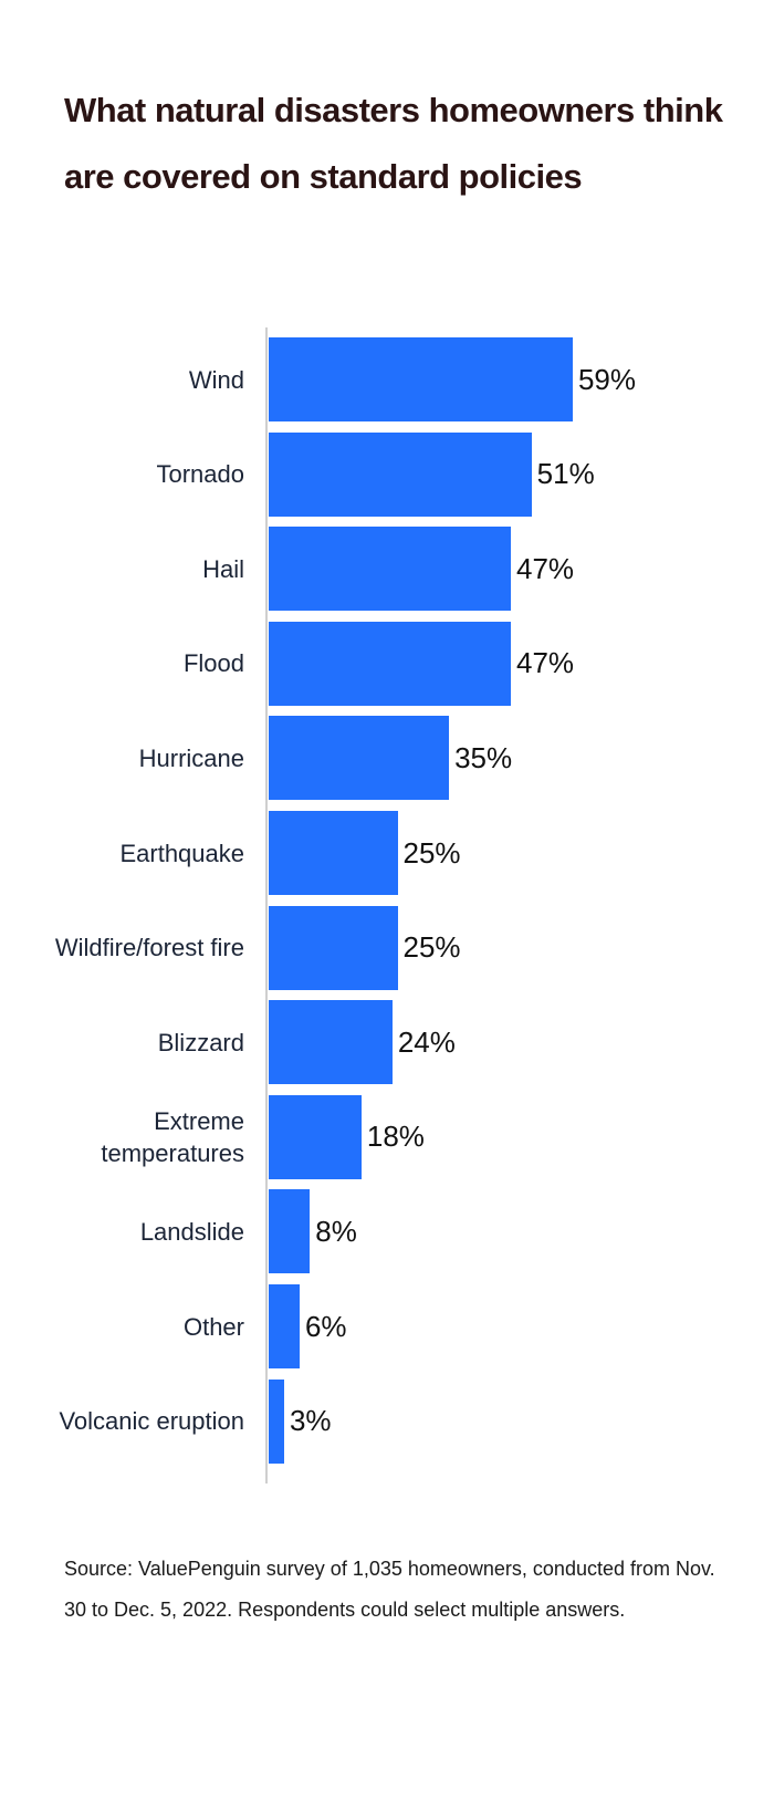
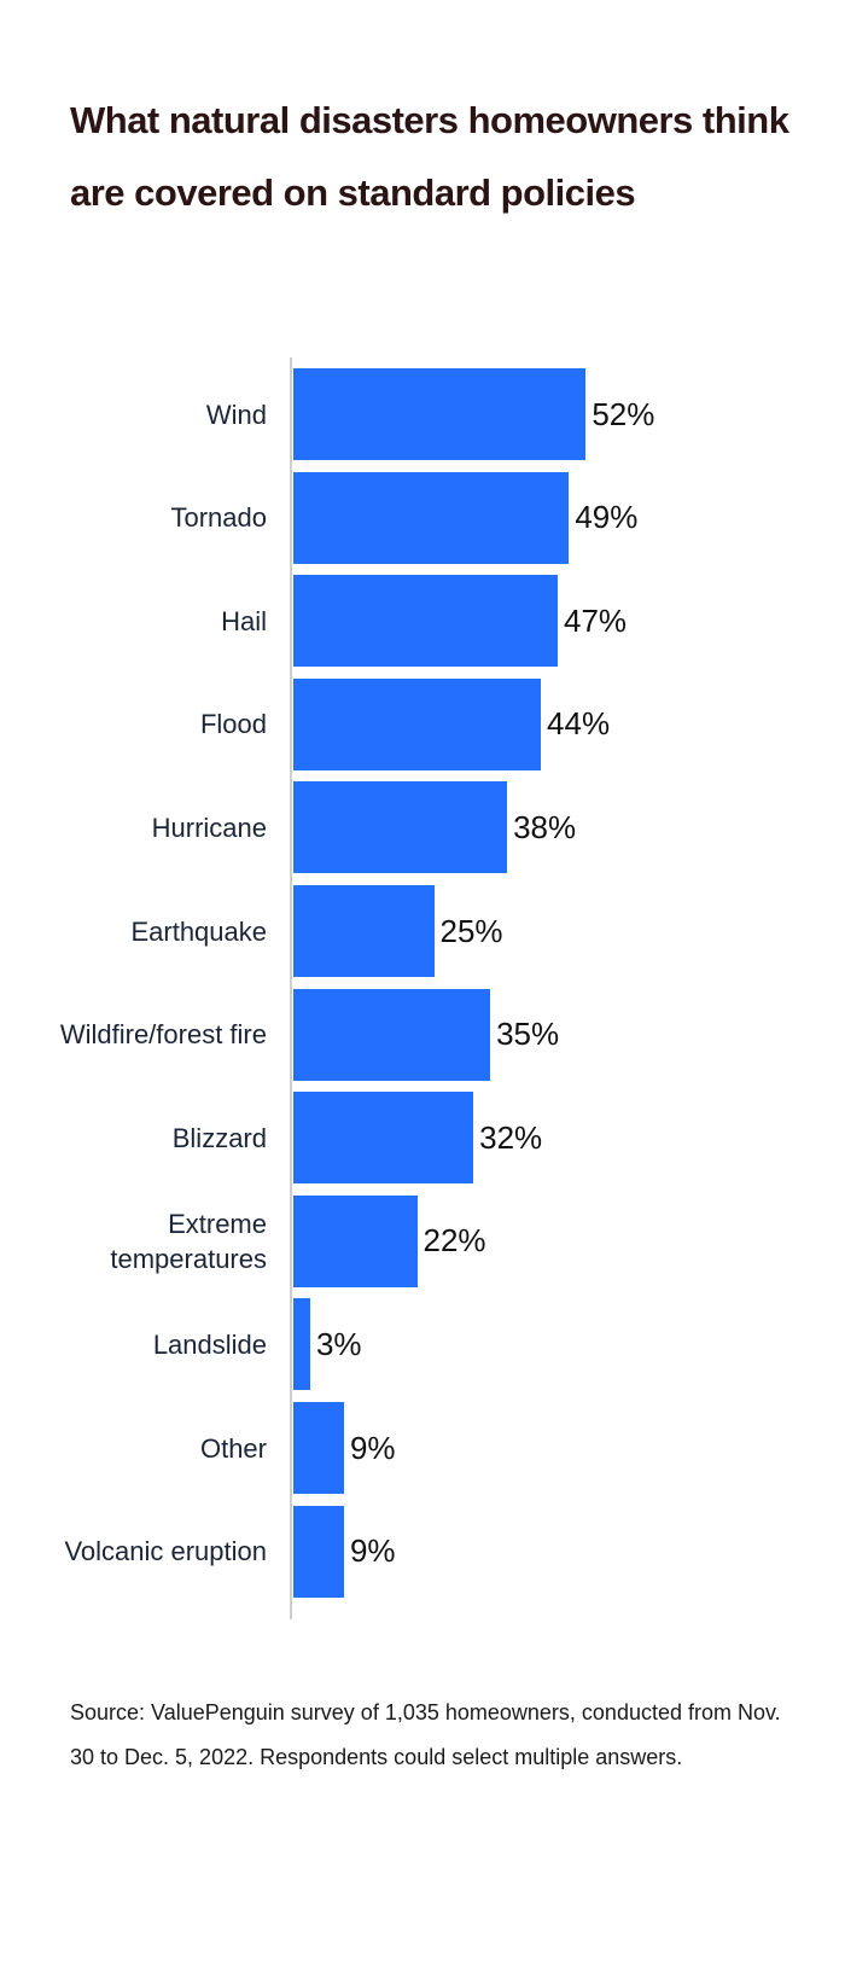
Wind: 59% -> 52%
Tornado: 51% -> 49%
Flood: 47% -> 44%
Hurricane: 35% -> 38%
Wildfire/forest fire: 25% -> 35%
Blizzard: 24% -> 32%
Extreme temperatures: 18% -> 22%
Landslide: 8% -> 3%
Other: 6% -> 9%
Volcanic eruption: 3% -> 9%
